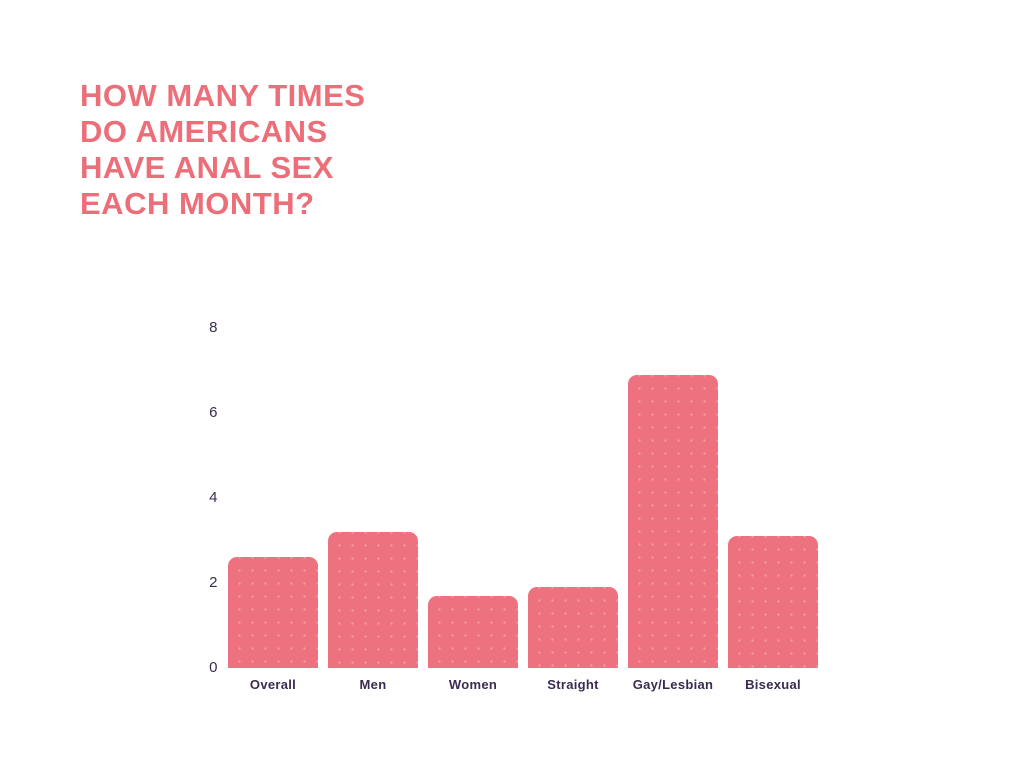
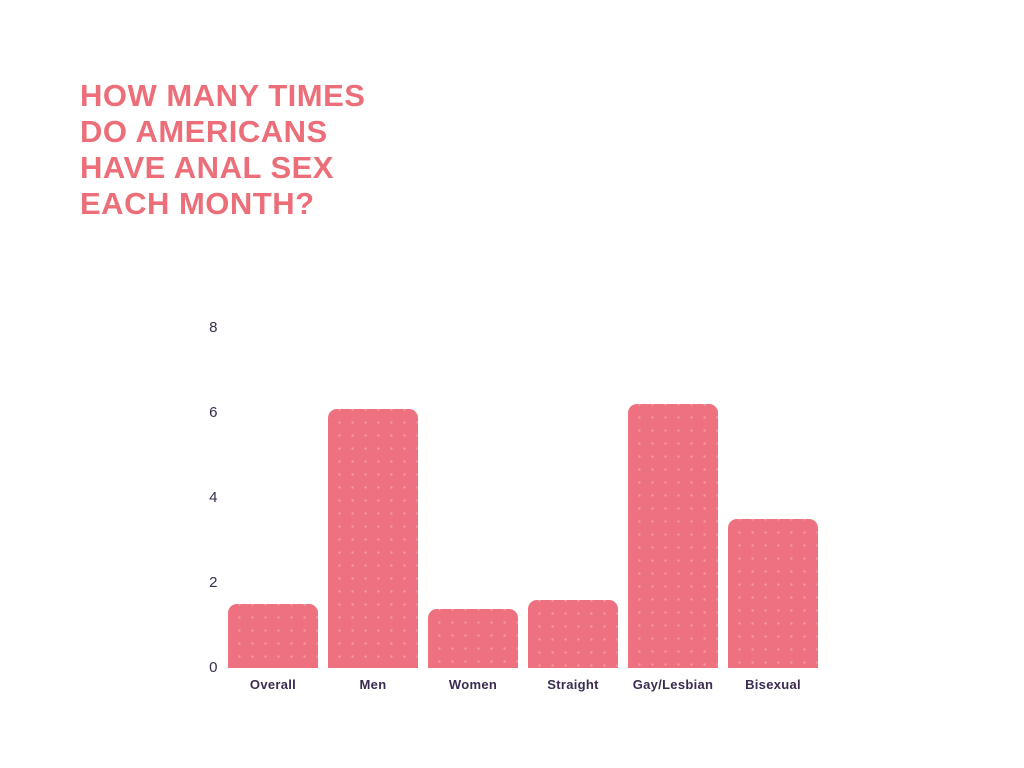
Overall: 2.6 -> 1.5
Men: 3.2 -> 6.1
Women: 1.7 -> 1.4
Straight: 1.9 -> 1.6
Gay/Lesbian: 6.9 -> 6.2
Bisexual: 3.1 -> 3.5
